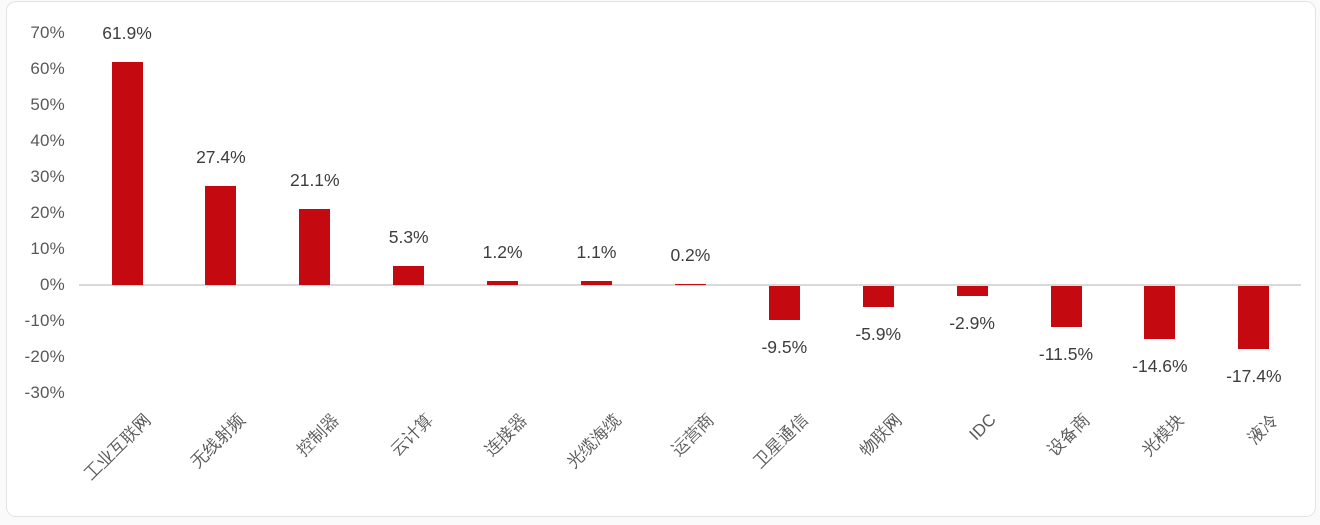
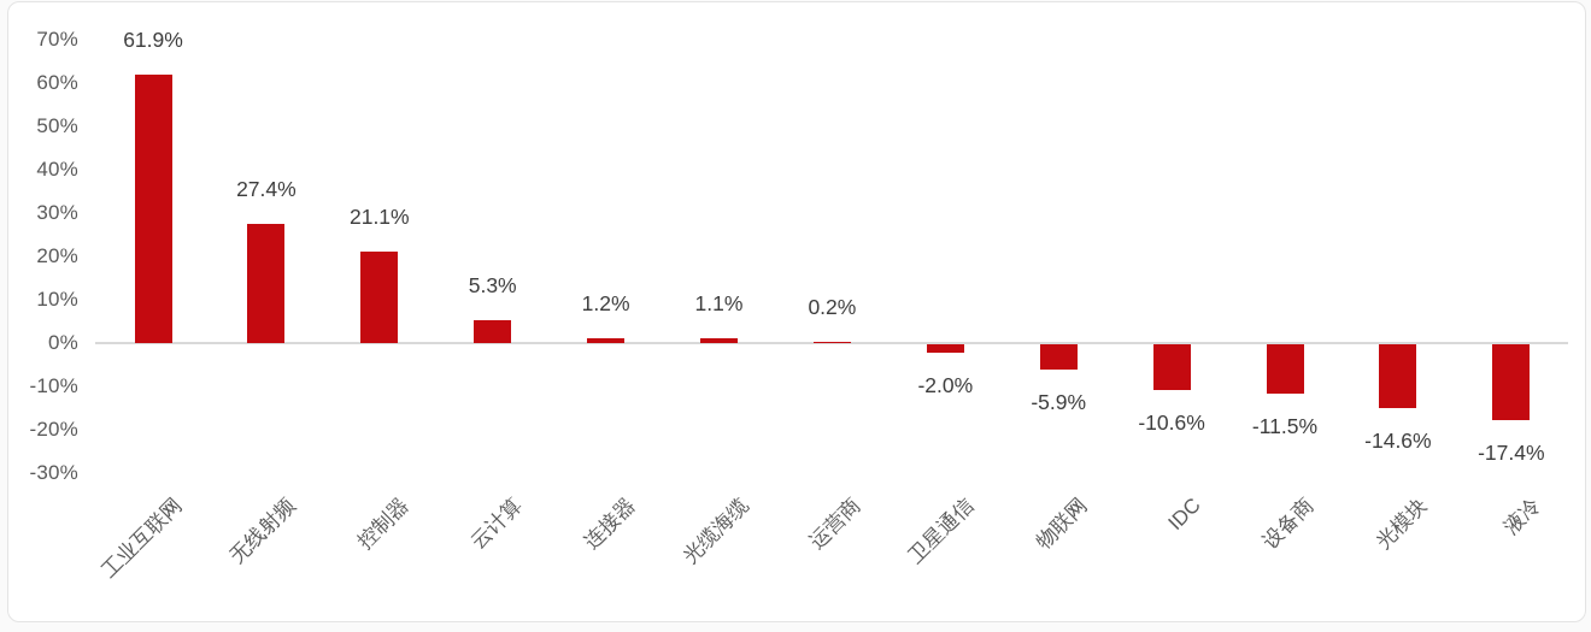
卫星通信: -9.5% -> -2.0%
IDC: -2.9% -> -10.6%
